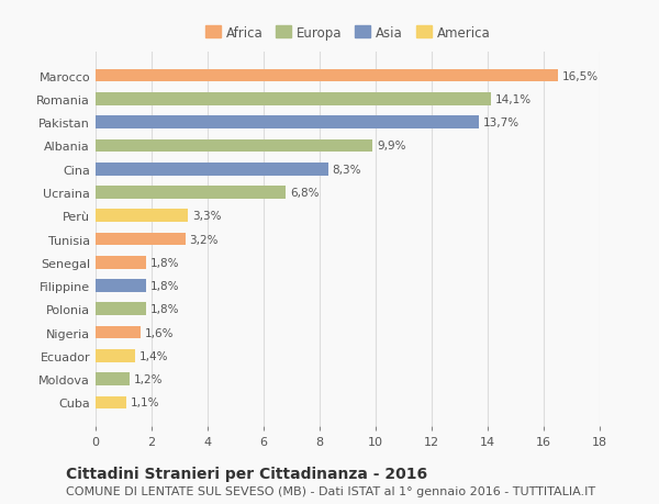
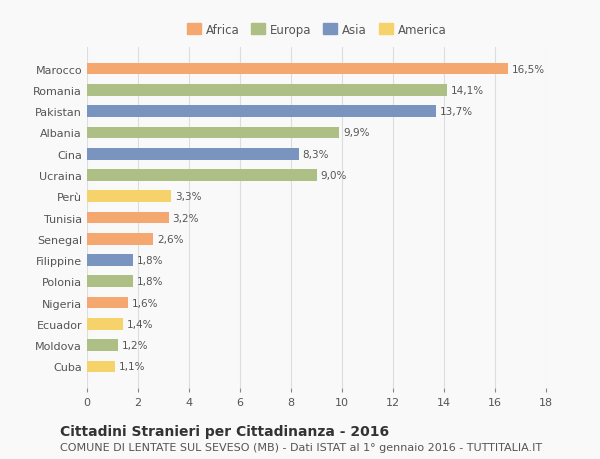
Ucraina: 6,8% -> 9,0%
Senegal: 1,8% -> 2,6%
